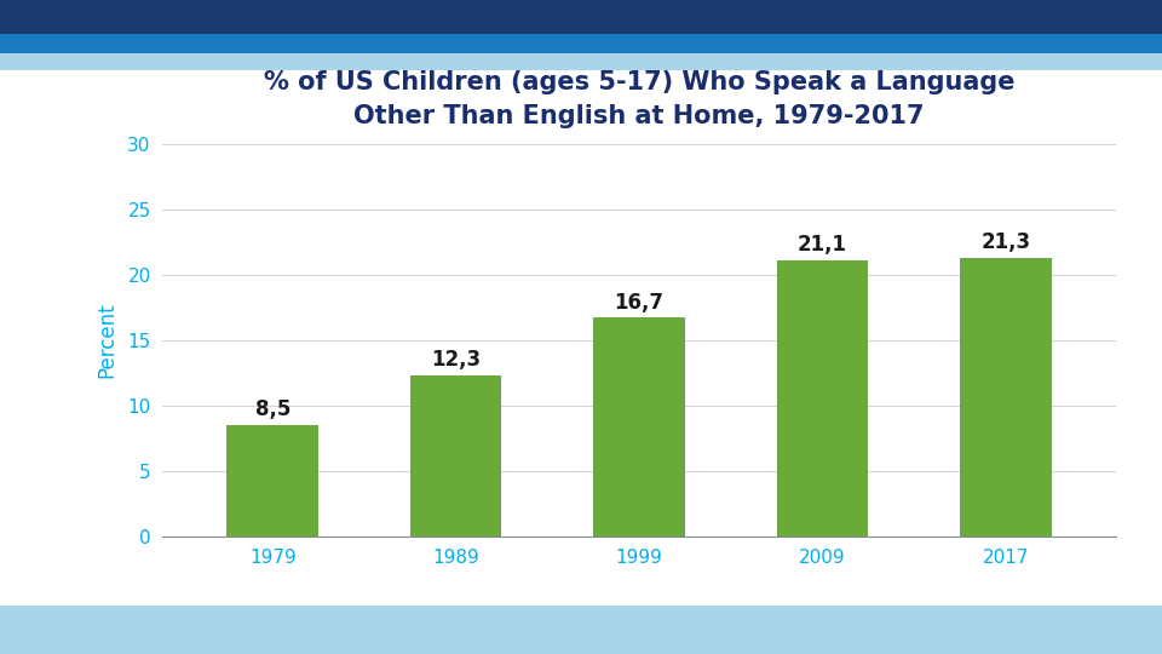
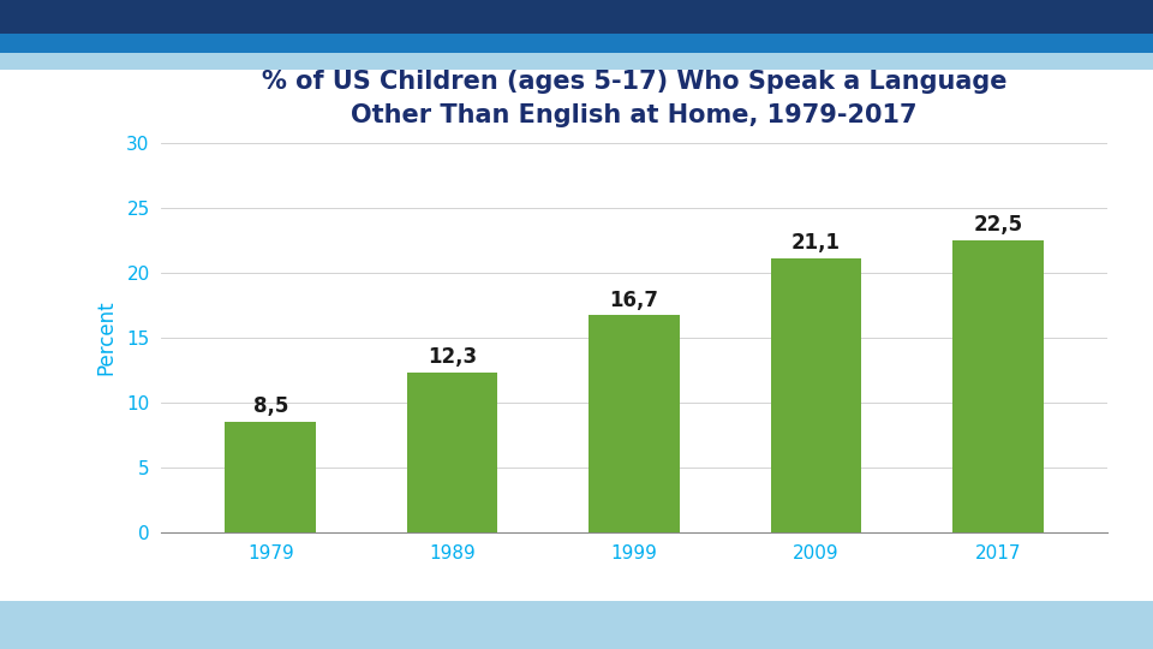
2017: 21,3 -> 22,5
